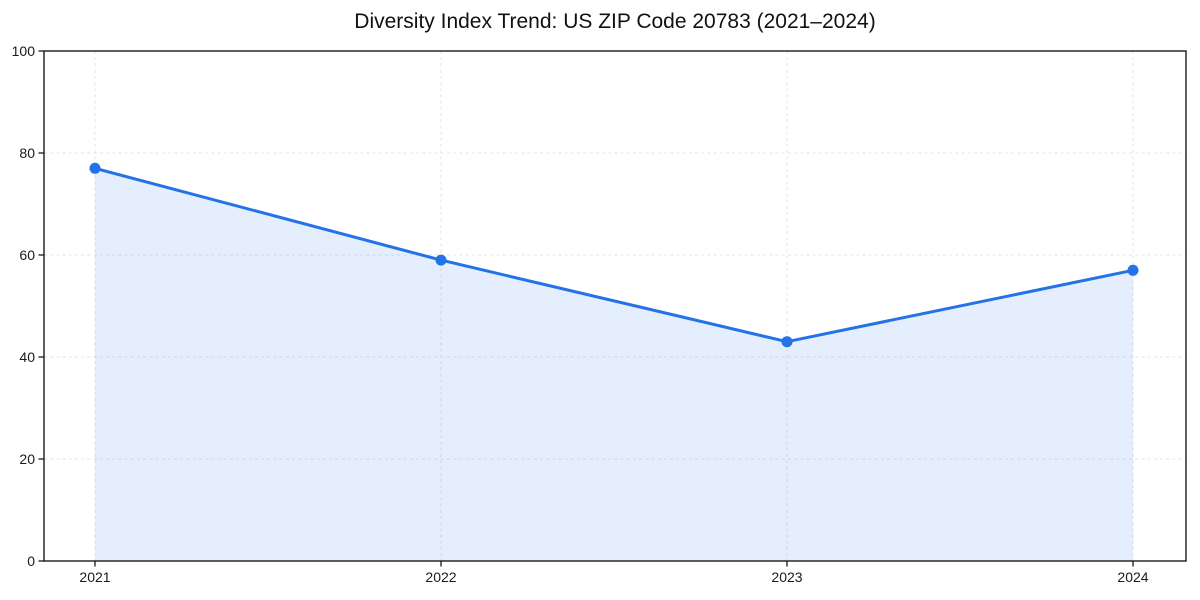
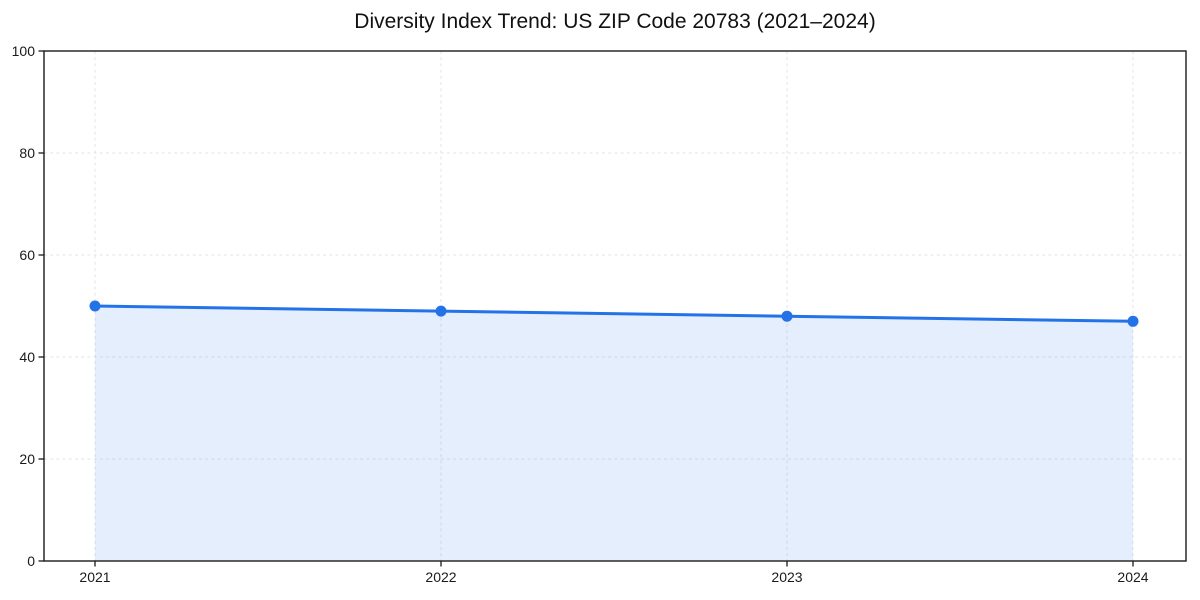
2021: 77 -> 50
2022: 59 -> 49
2023: 43 -> 48
2024: 57 -> 47
